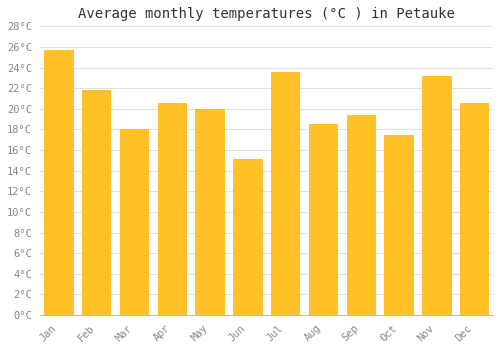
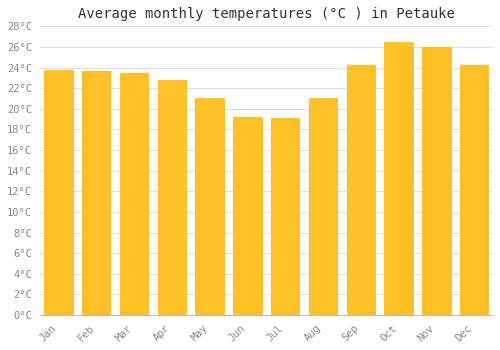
Jan: 25.7°C -> 23.8°C
Feb: 21.8°C -> 23.7°C
Mar: 18.0°C -> 23.5°C
Apr: 20.6°C -> 22.8°C
May: 20.0°C -> 21.0°C
Jun: 15.1°C -> 19.2°C
Jul: 23.6°C -> 19.1°C
Aug: 18.5°C -> 21.0°C
Sep: 19.4°C -> 24.2°C
Oct: 17.5°C -> 26.5°C
Nov: 23.2°C -> 26.0°C
Dec: 20.6°C -> 24.2°C
